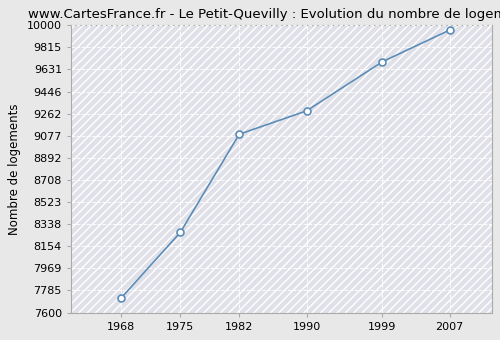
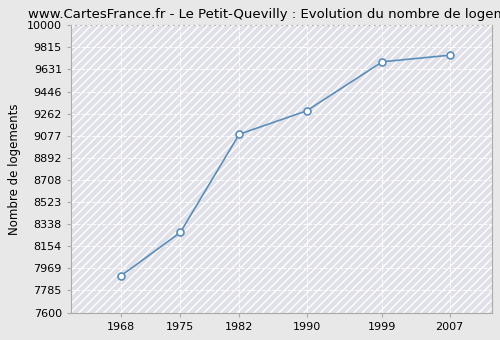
1968: 7720 -> 7910
2007: 9960 -> 9750
